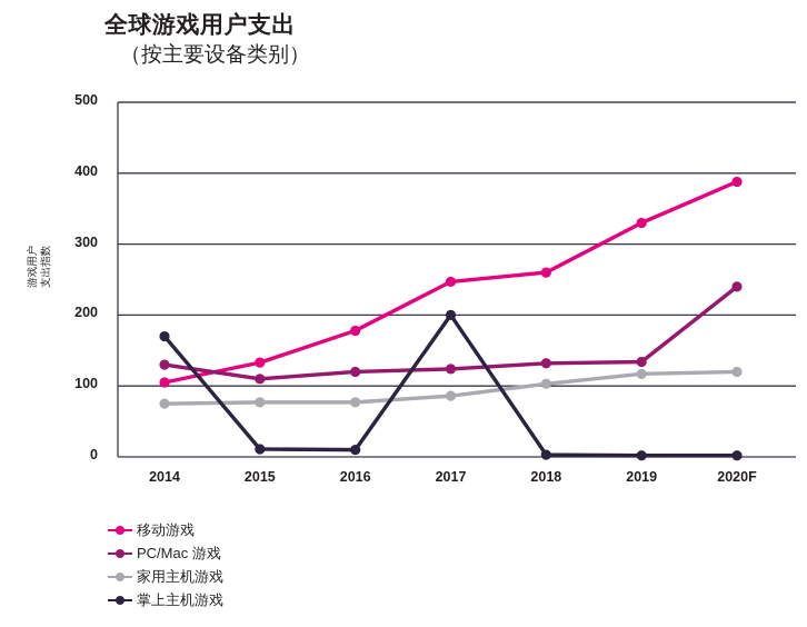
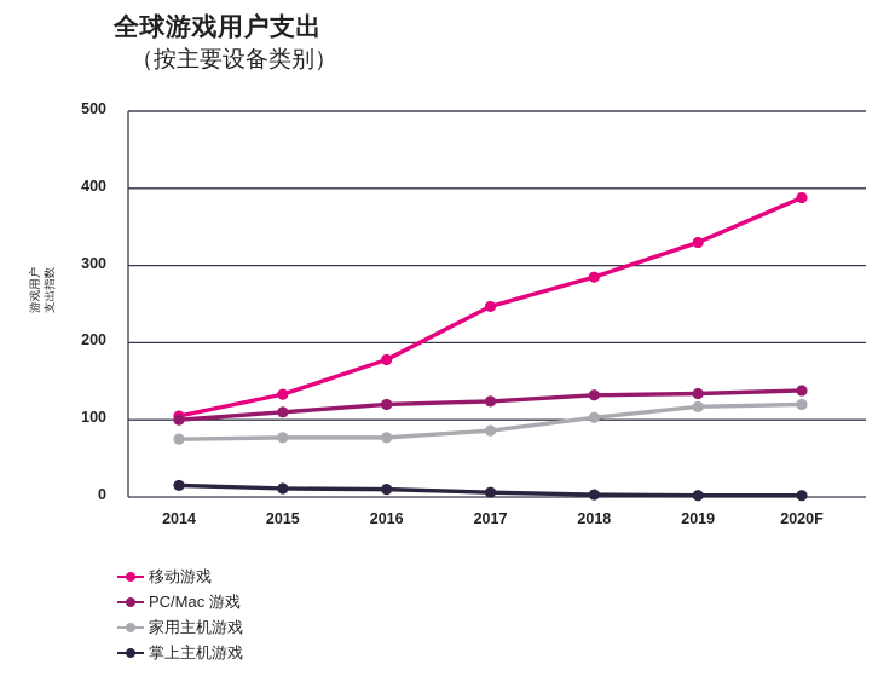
PC/Mac 游戏/2014: 130 -> 100
掌上主机游戏/2014: 170 -> 20
掌上主机游戏/2017: 200 -> 10
移动游戏/2018: 260 -> 280
PC/Mac 游戏/2020F: 240 -> 140
